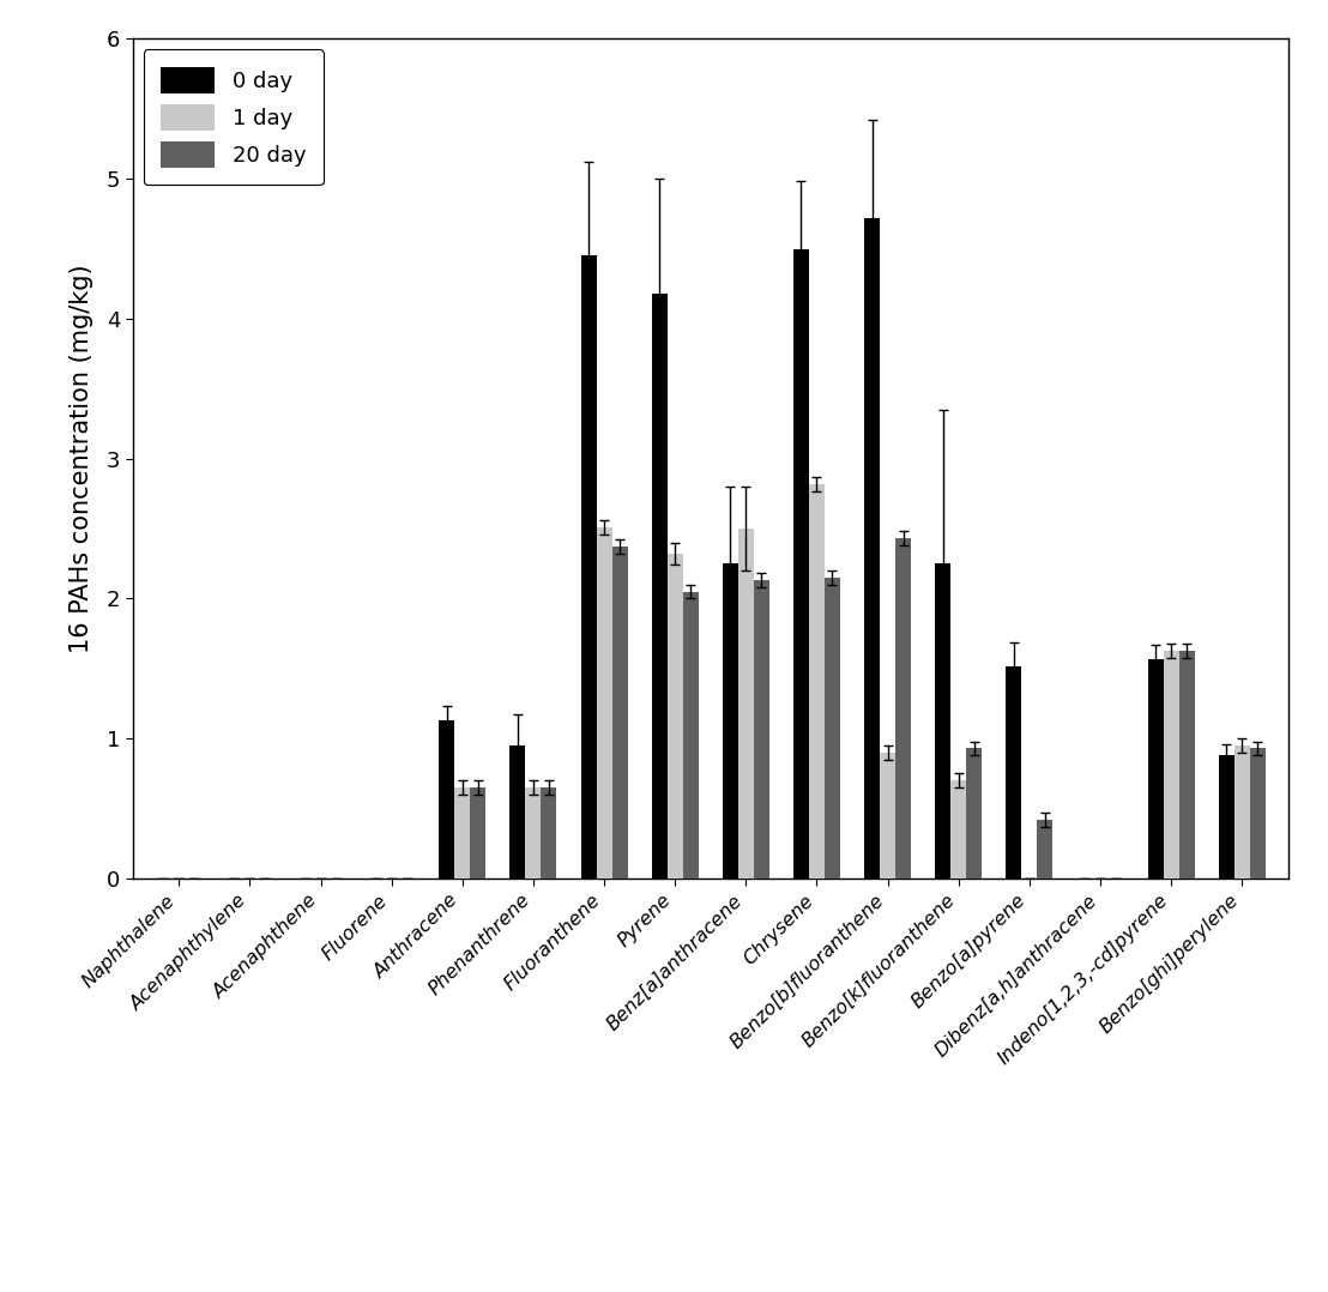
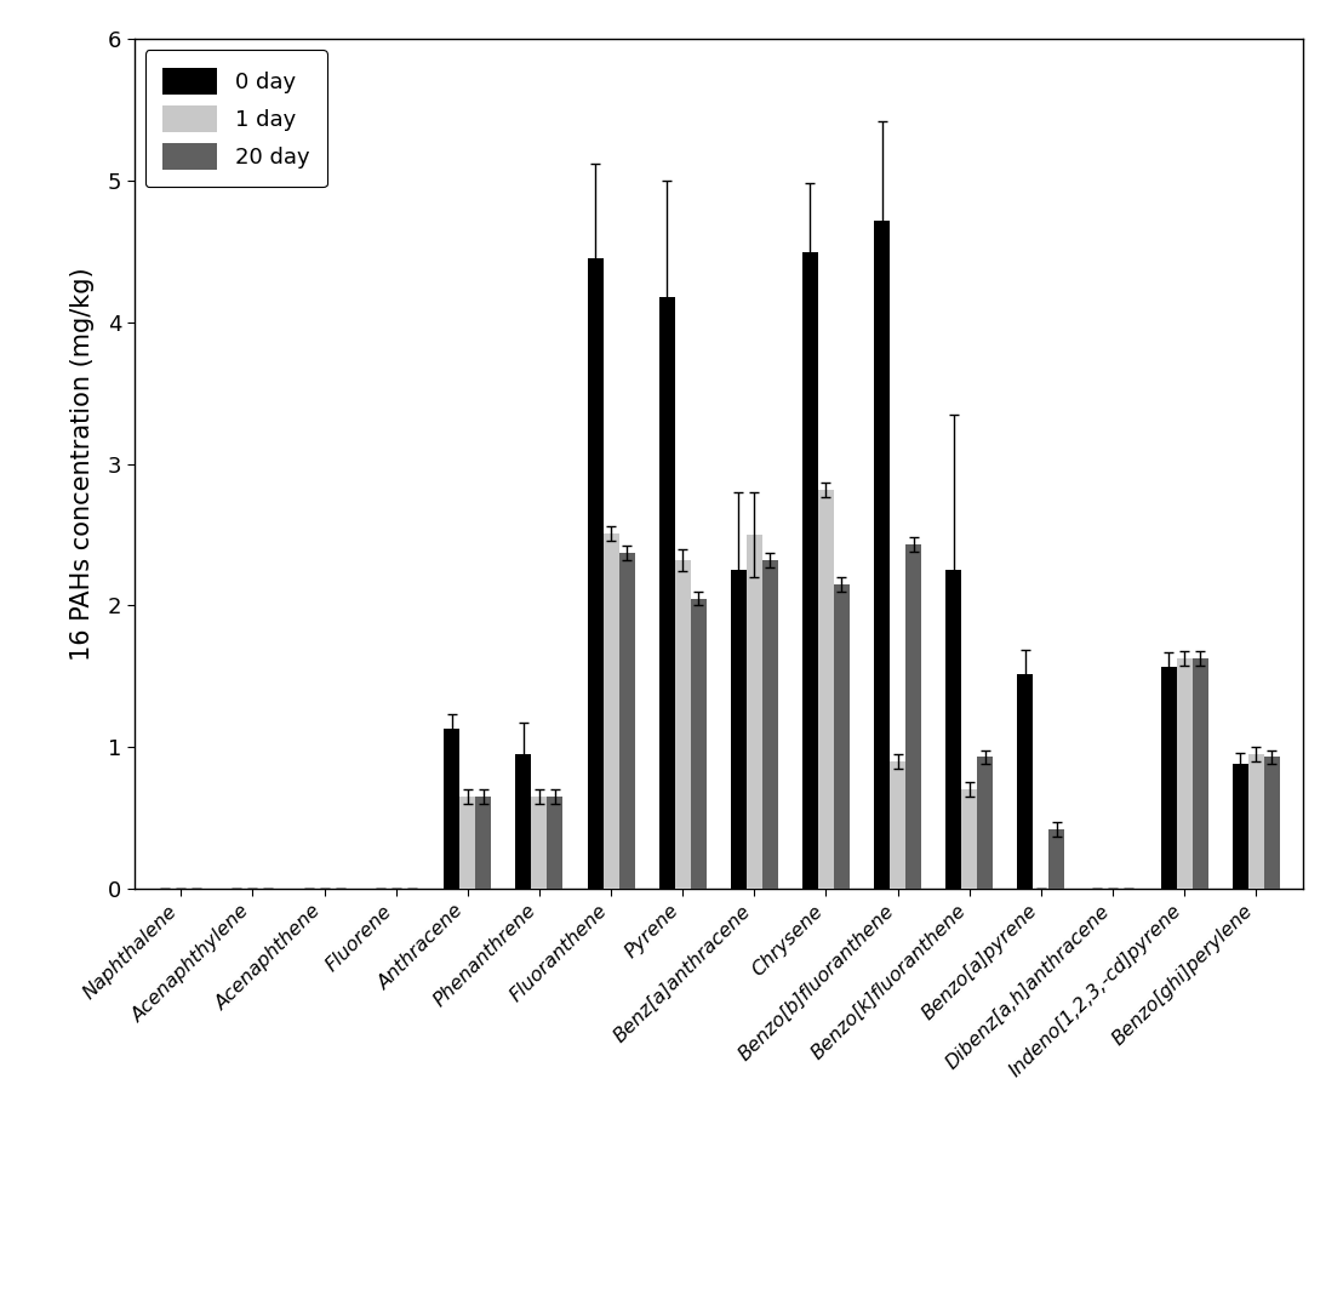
20 day/Benz[a]anthracene: 2.13 -> 2.32
